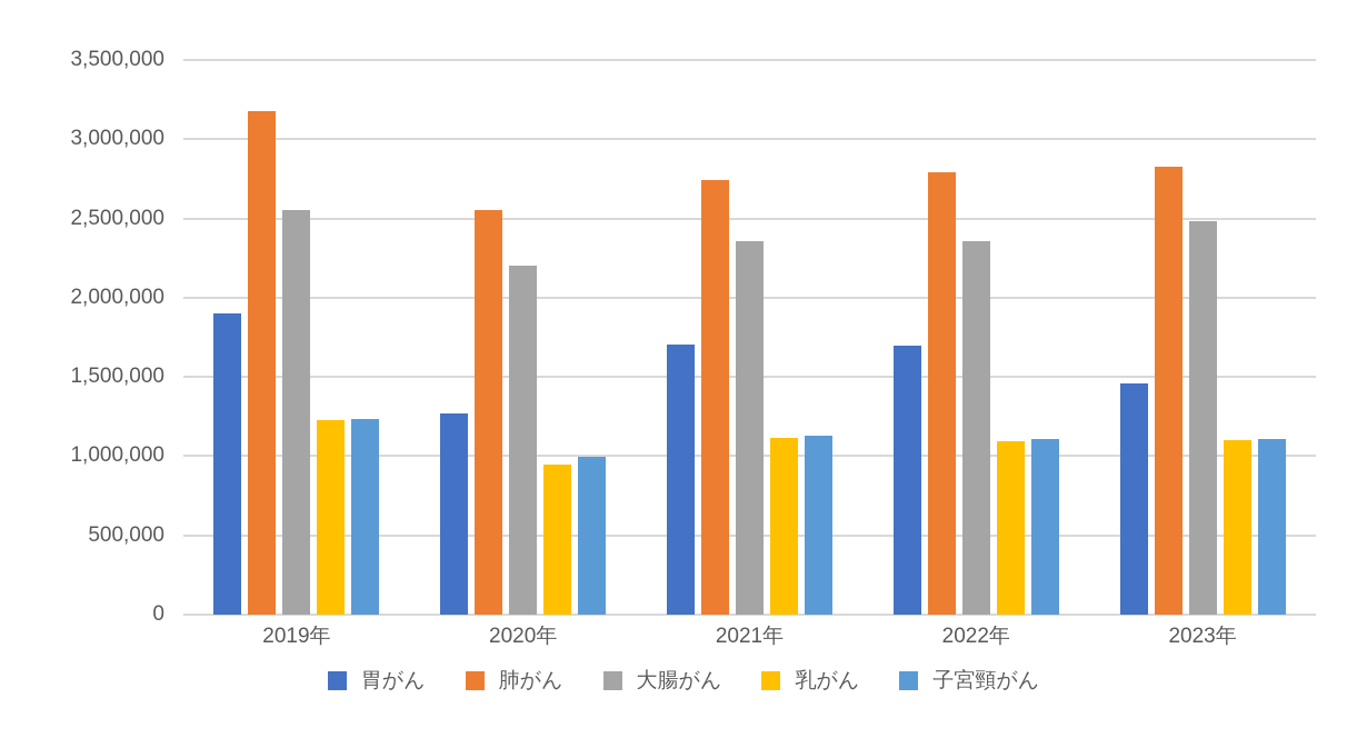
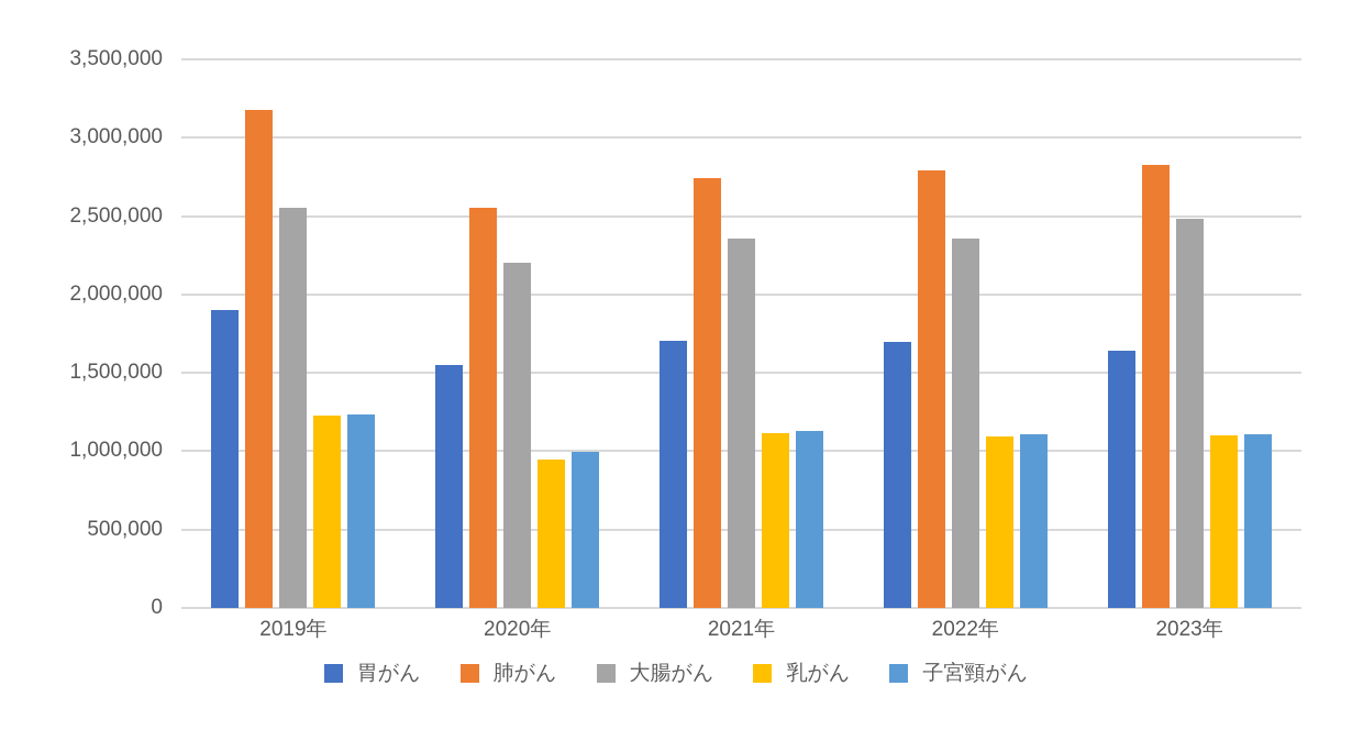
胃がん/2020年: 1270000 -> 1550000
胃がん/2023年: 1460000 -> 1640000
